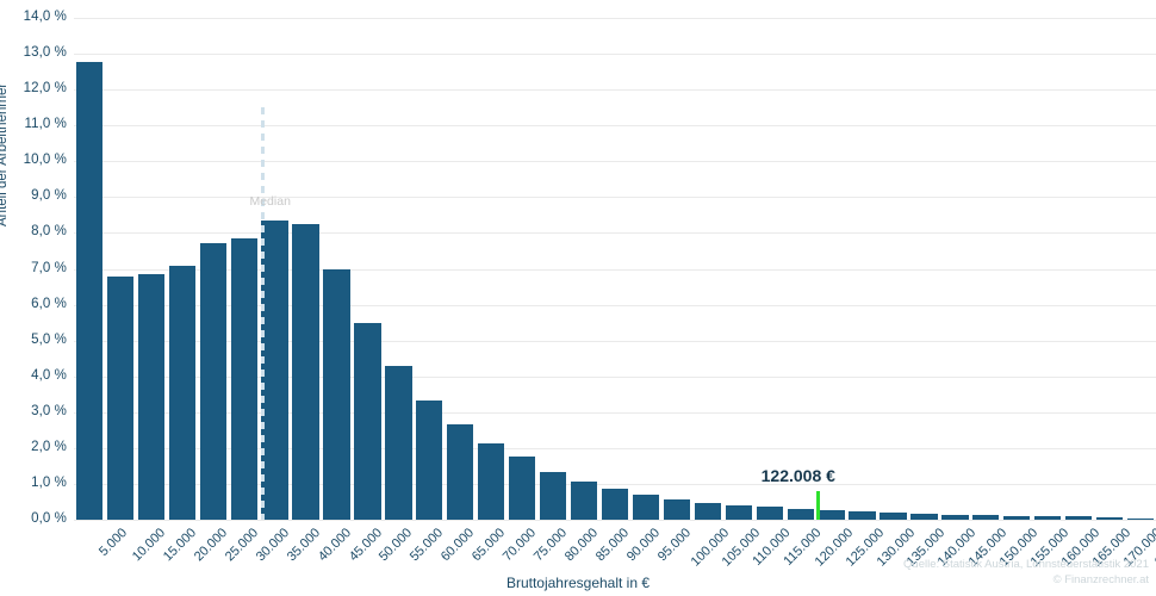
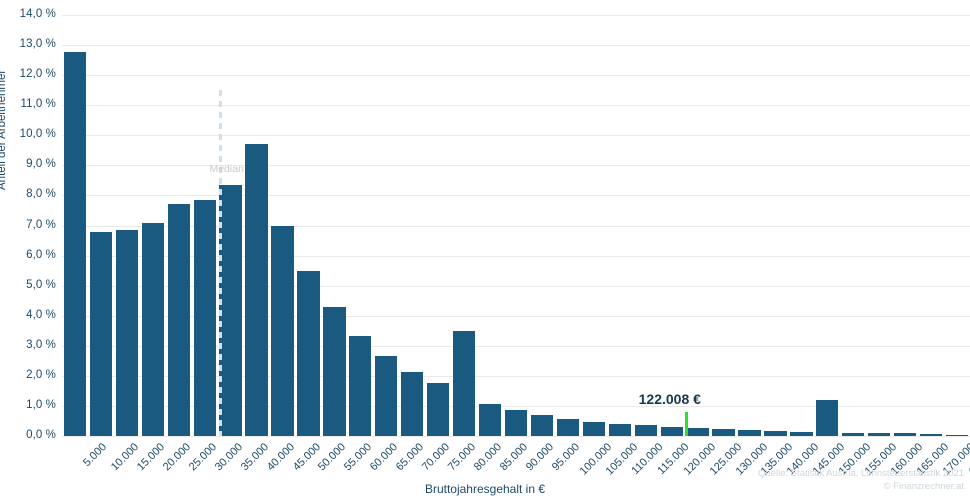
40.000: 8,2% -> 9,7%
80.000: 1,3% -> 3,5%
150.000: 0,1% -> 1,2%
